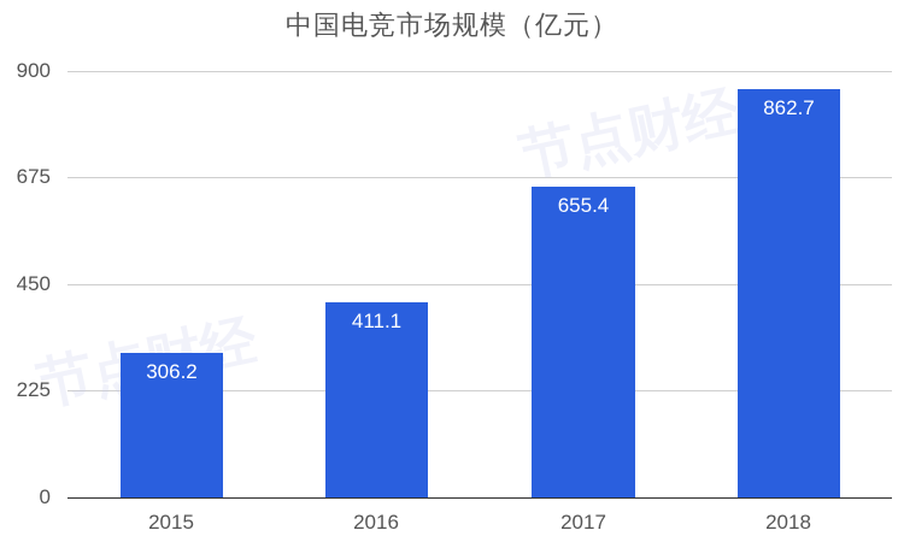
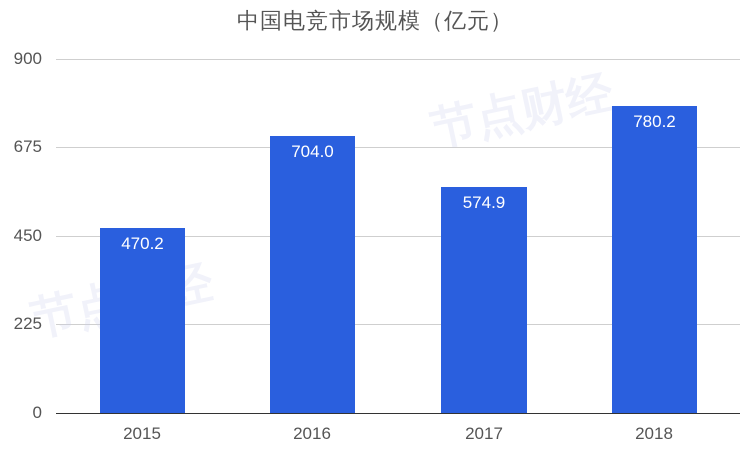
2015: 306.2 -> 470.2
2016: 411.1 -> 704.0
2017: 655.4 -> 574.9
2018: 862.7 -> 780.2
